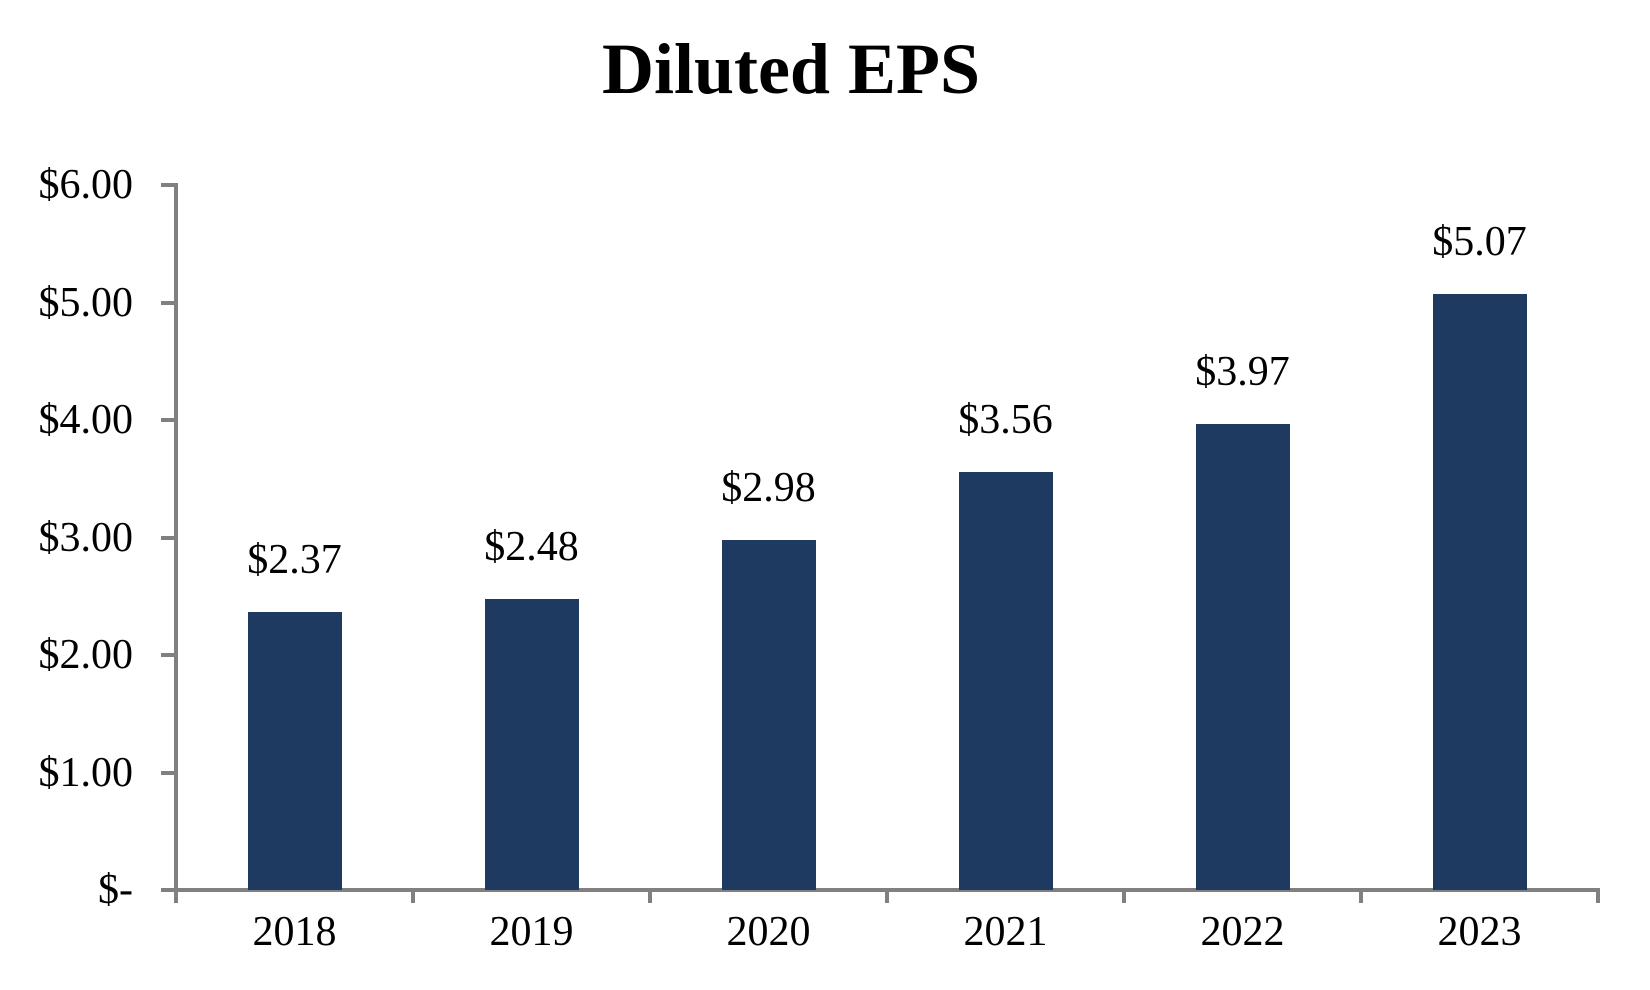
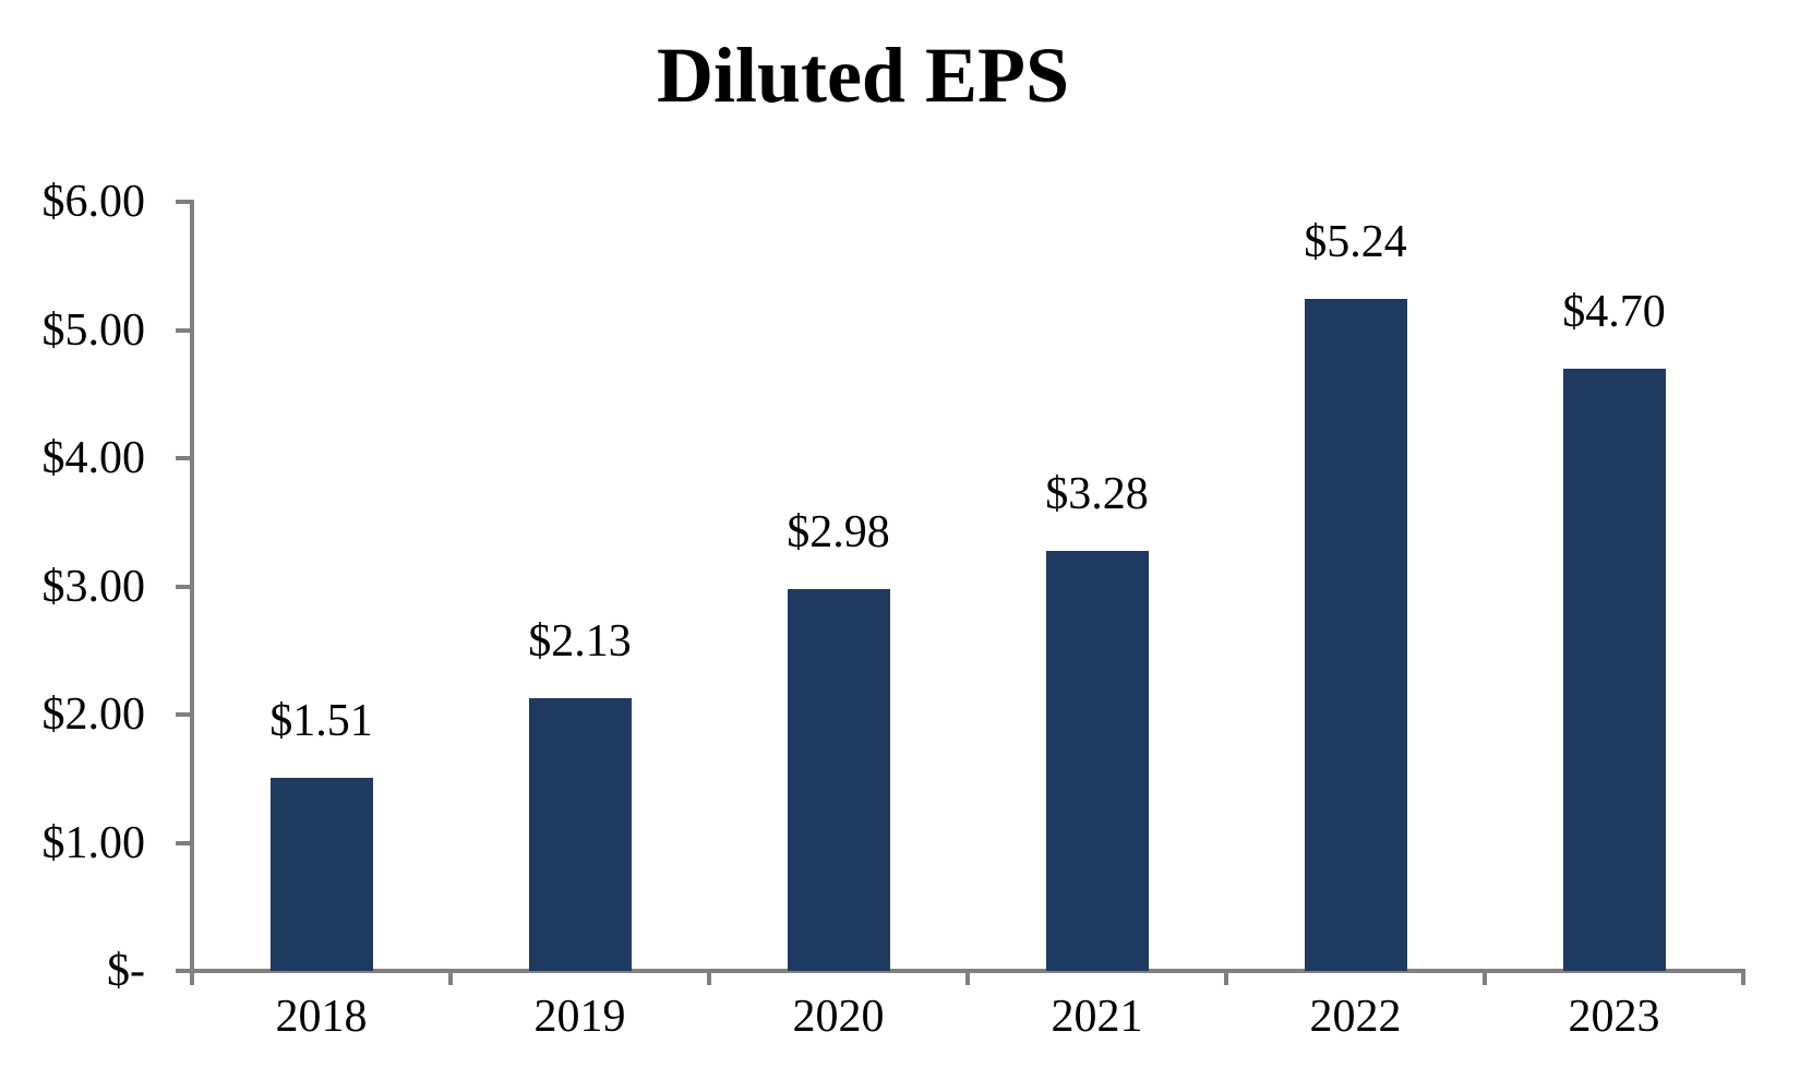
2018: $2.37 -> $1.51
2019: $2.48 -> $2.13
2021: $3.56 -> $3.28
2022: $3.97 -> $5.24
2023: $5.07 -> $4.70
